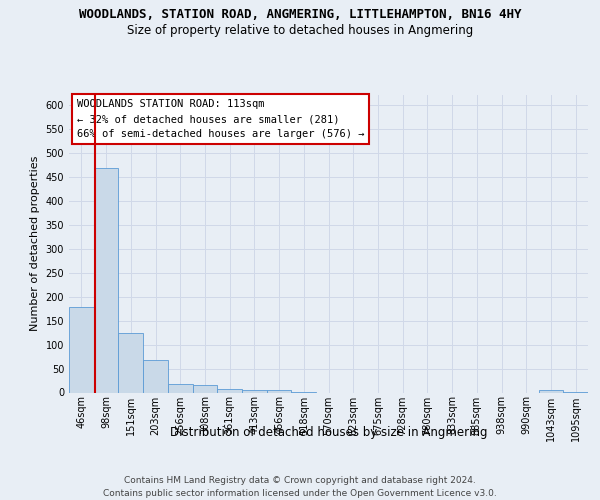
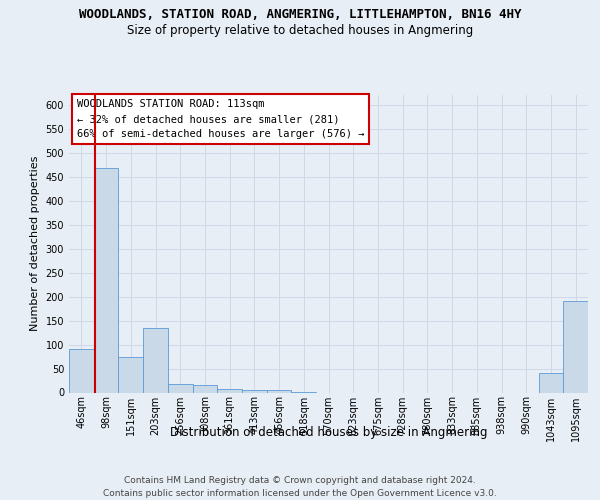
46sqm: 178 -> 90
151sqm: 125 -> 75
203sqm: 68 -> 135
1043sqm: 5 -> 40
1095sqm: 2 -> 190
